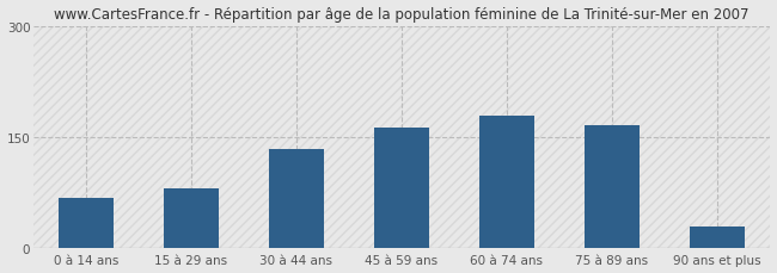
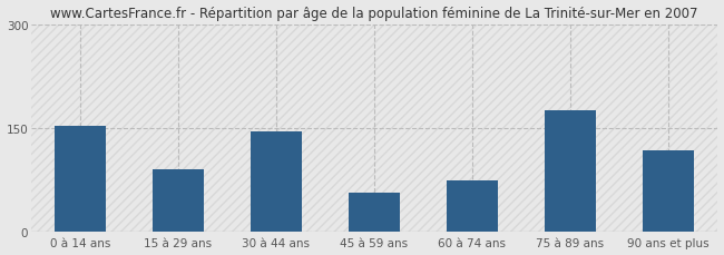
0 à 14 ans: 68 -> 152
15 à 29 ans: 80 -> 90
30 à 44 ans: 133 -> 144
45 à 59 ans: 163 -> 56
60 à 74 ans: 178 -> 74
75 à 89 ans: 165 -> 176
90 ans et plus: 28 -> 118
